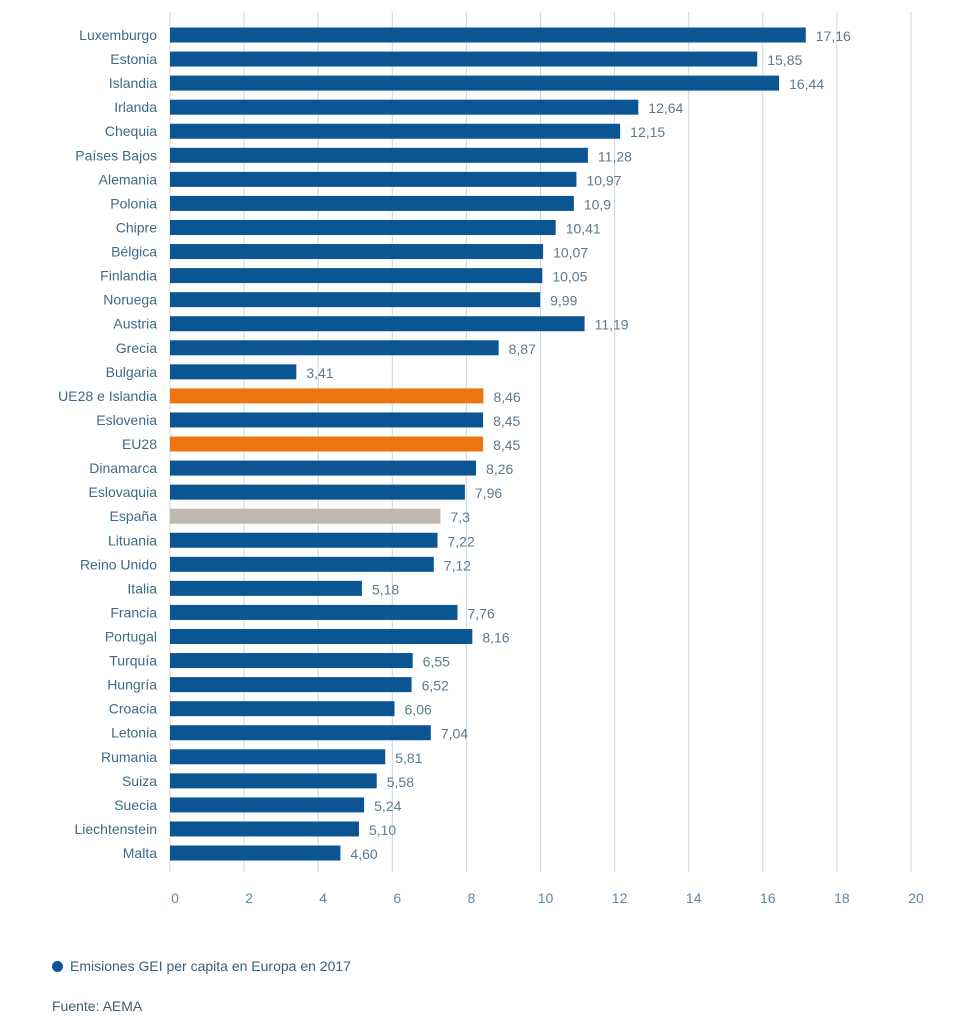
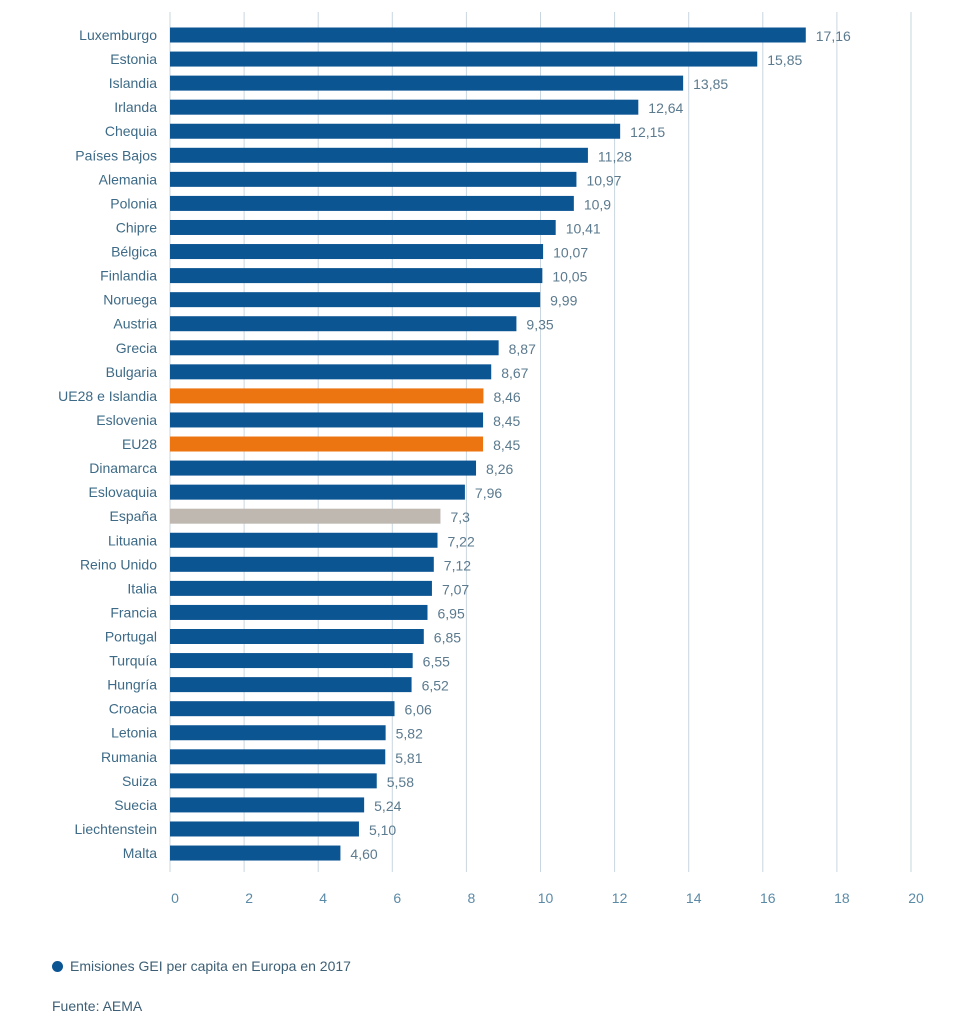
Islandia: 16,44 -> 13,85
Austria: 11,19 -> 9,35
Bulgaria: 3,41 -> 8,67
Italia: 5,18 -> 7,07
Francia: 7,76 -> 6,95
Portugal: 8,16 -> 6,85
Letonia: 7,04 -> 5,82
